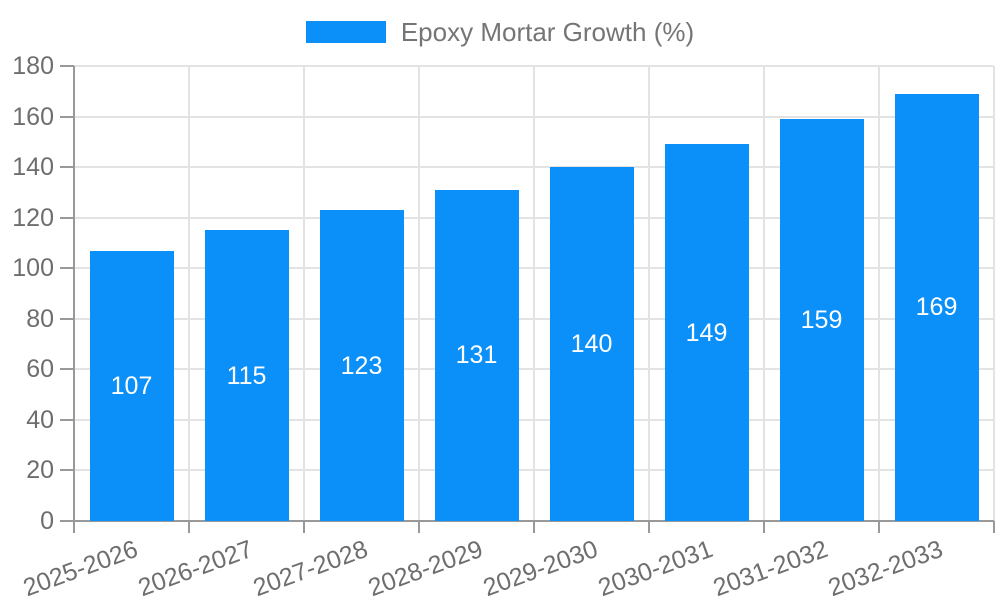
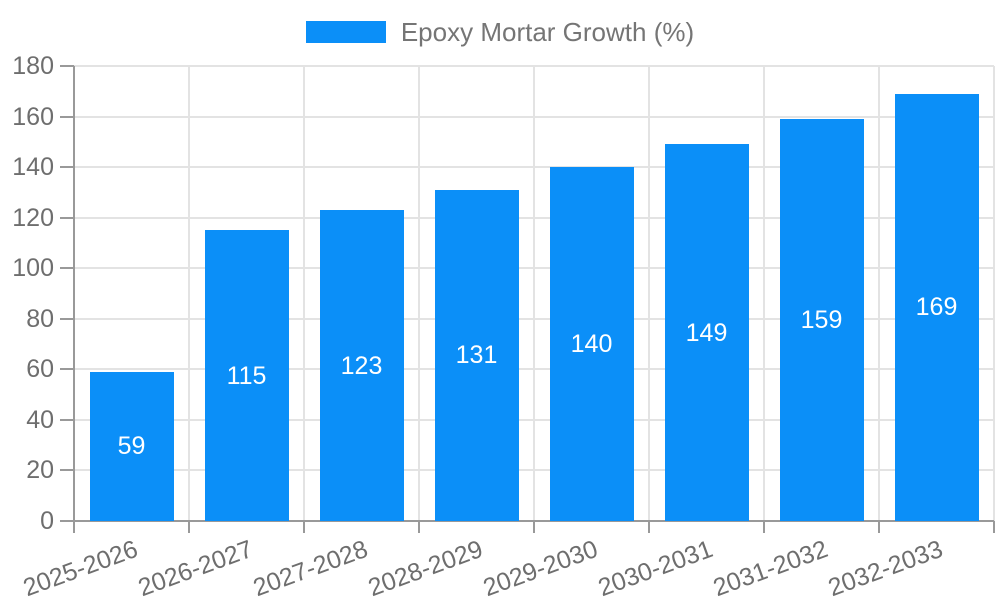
2025-2026: 107 -> 59
